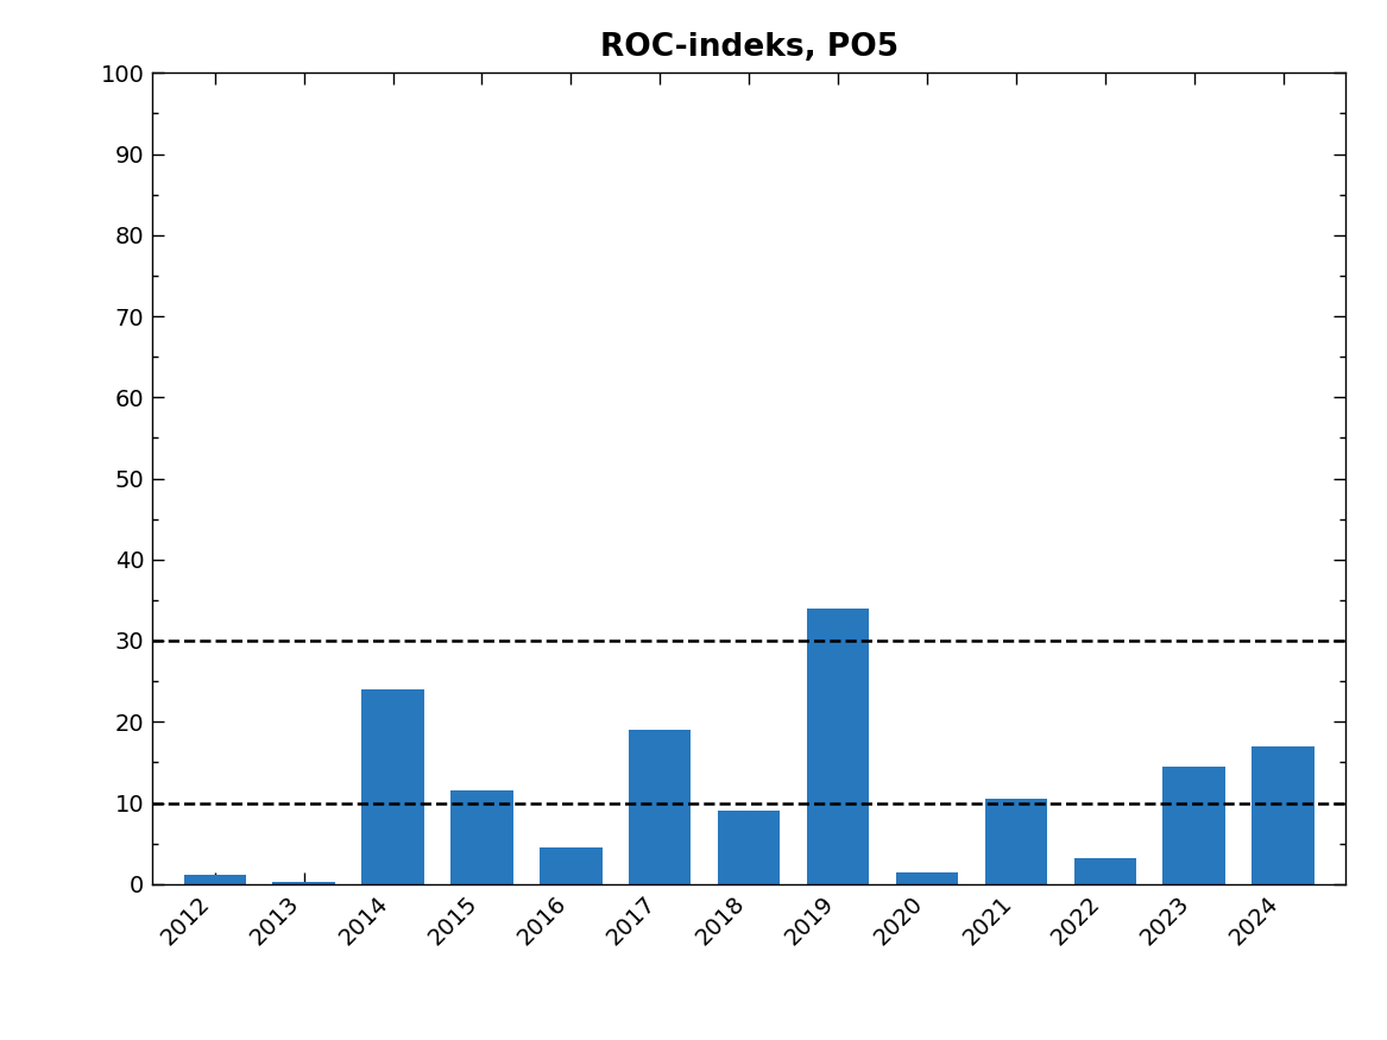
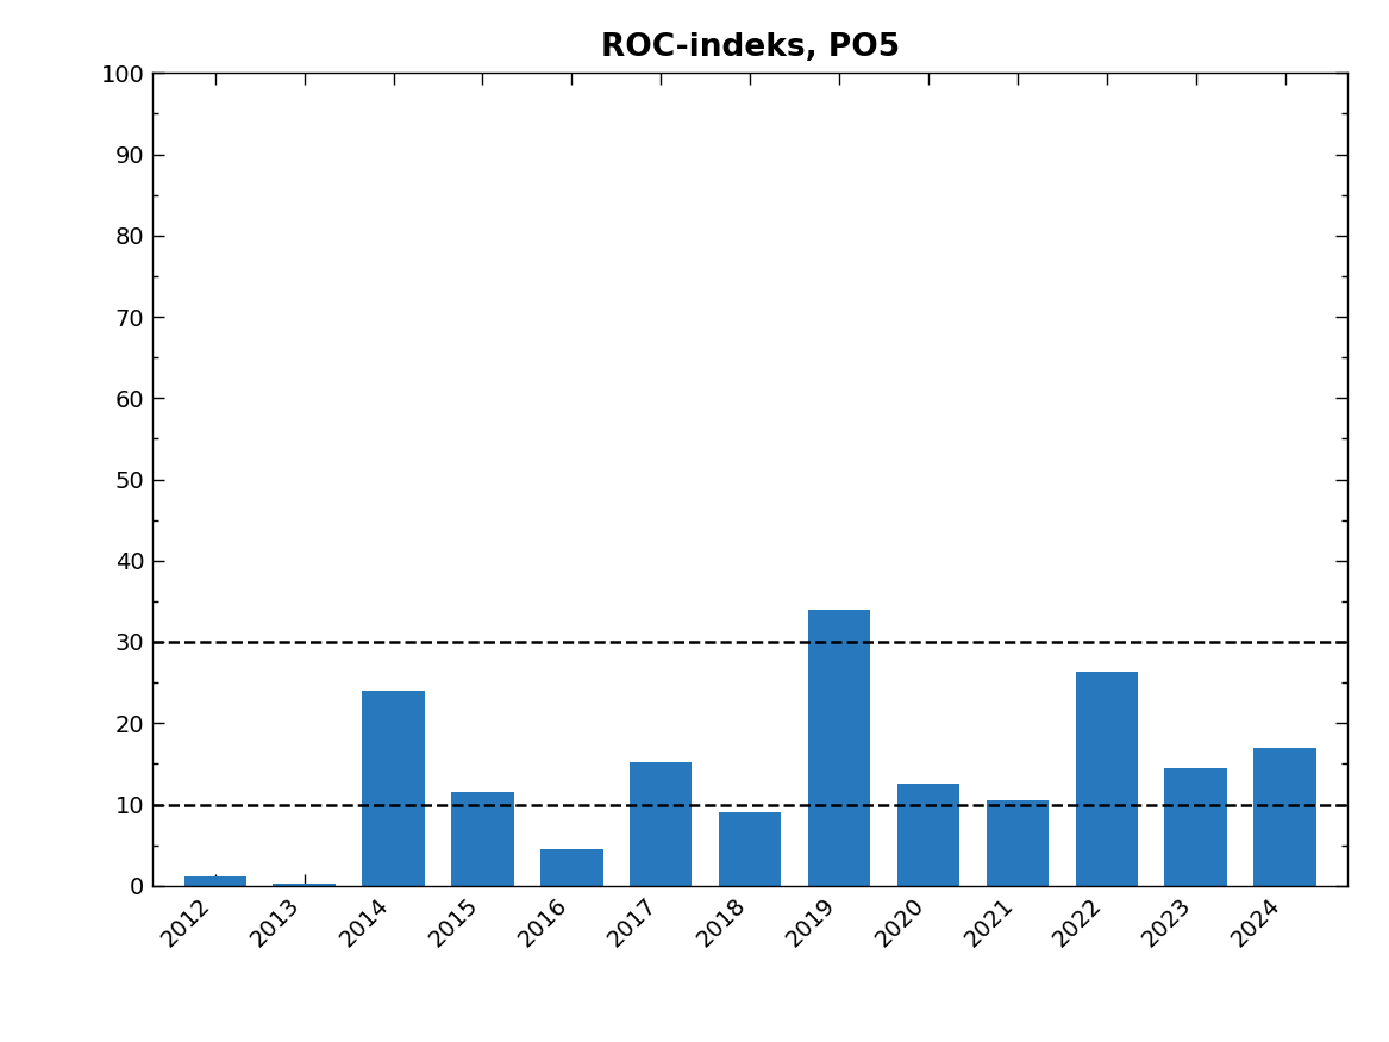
2017: 19.0 -> 15.2
2020: 1.5 -> 12.6
2022: 3.2 -> 26.4
